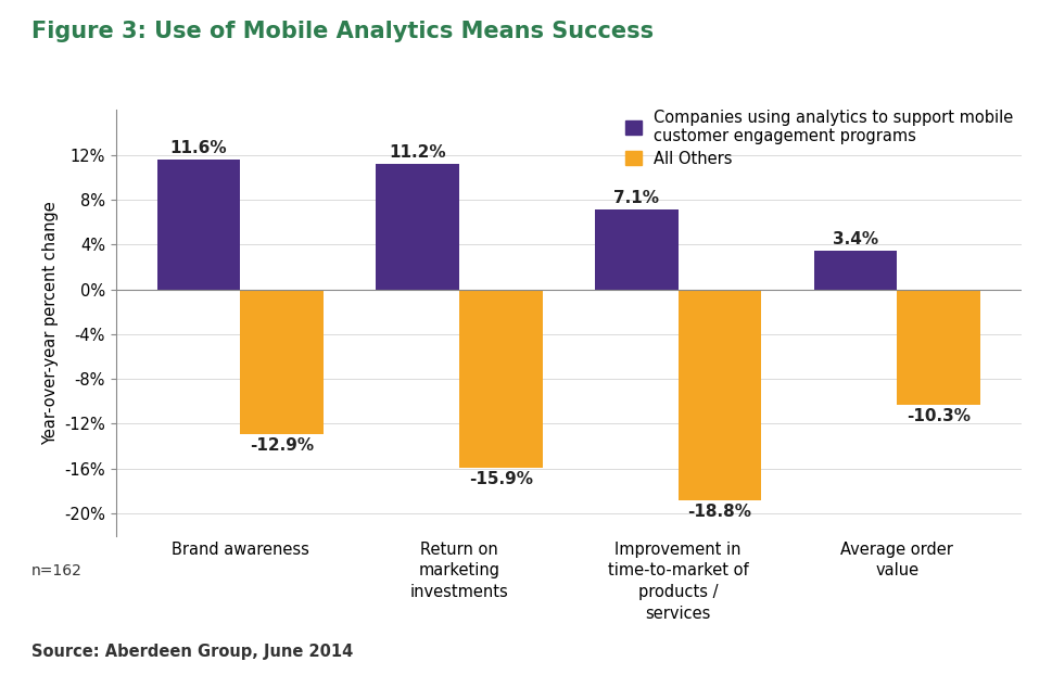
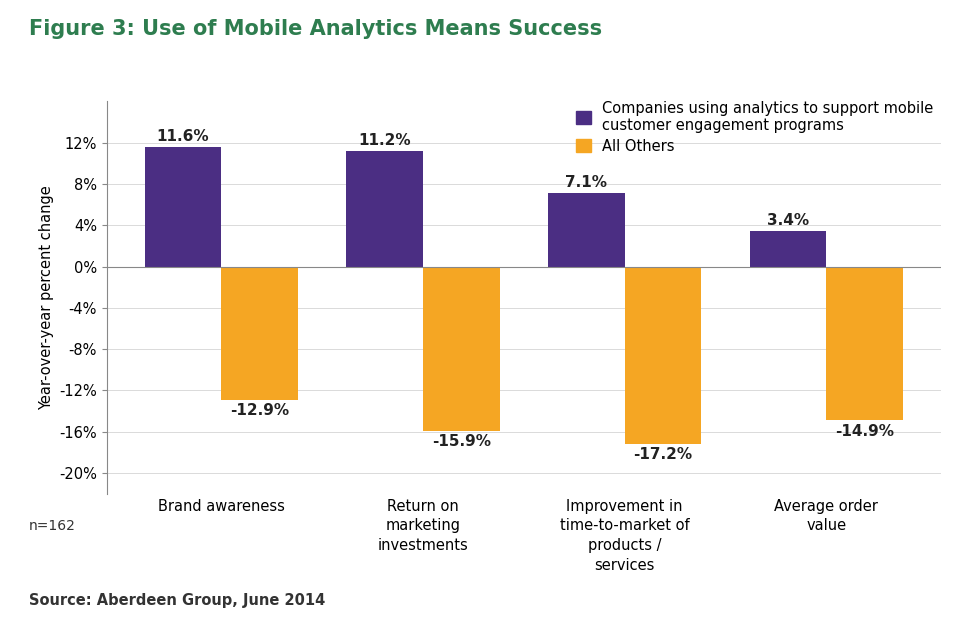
All Others/Improvement in time-to-market of products / services: -18.8% -> -17.2%
All Others/Average order value: -10.3% -> -14.9%
